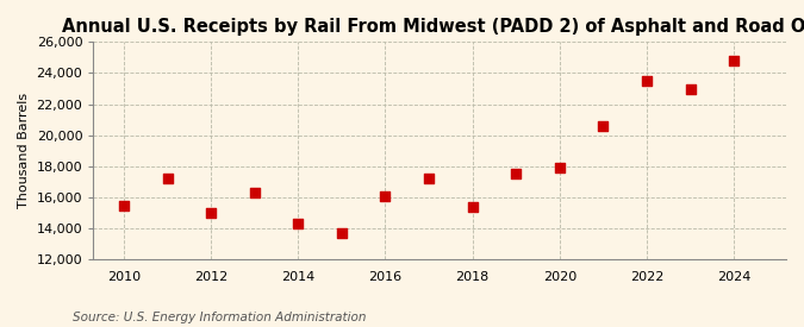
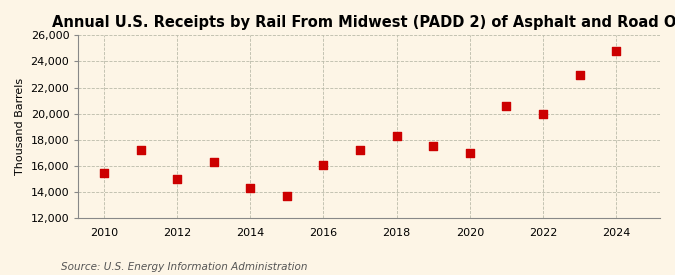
2018: 15,400 -> 18,300
2020: 17,900 -> 17,000
2022: 23,500 -> 20,000
